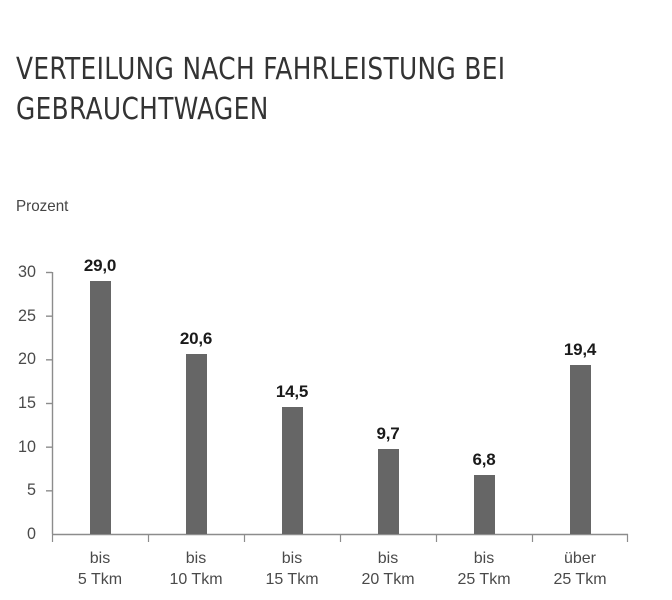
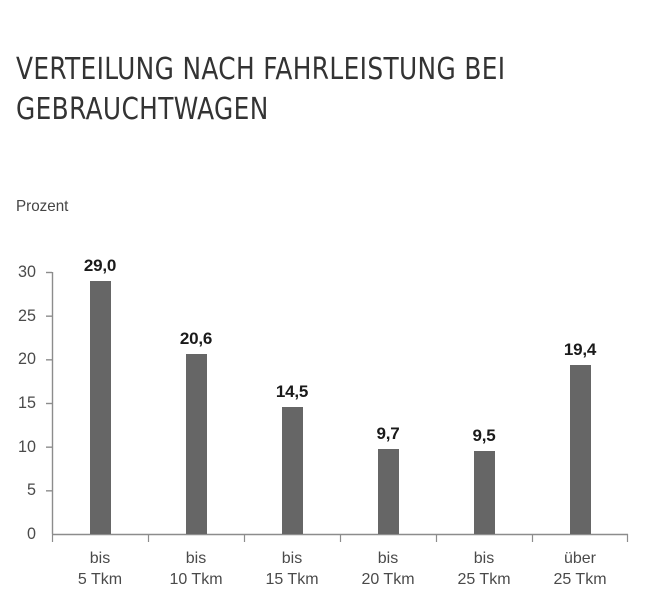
bis 25 Tkm: 6,8 -> 9,5
